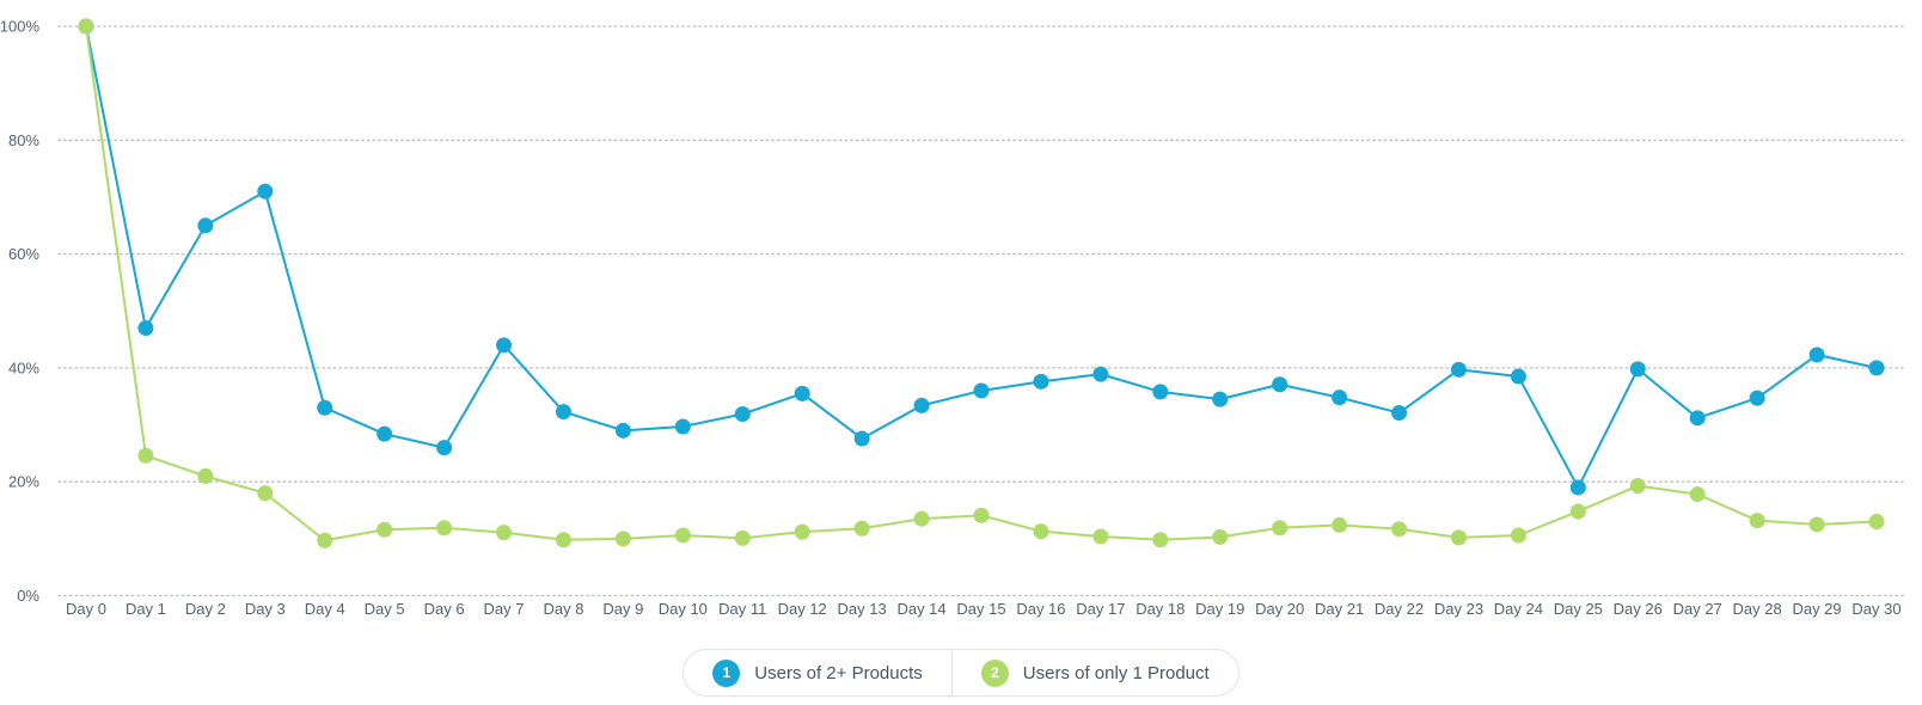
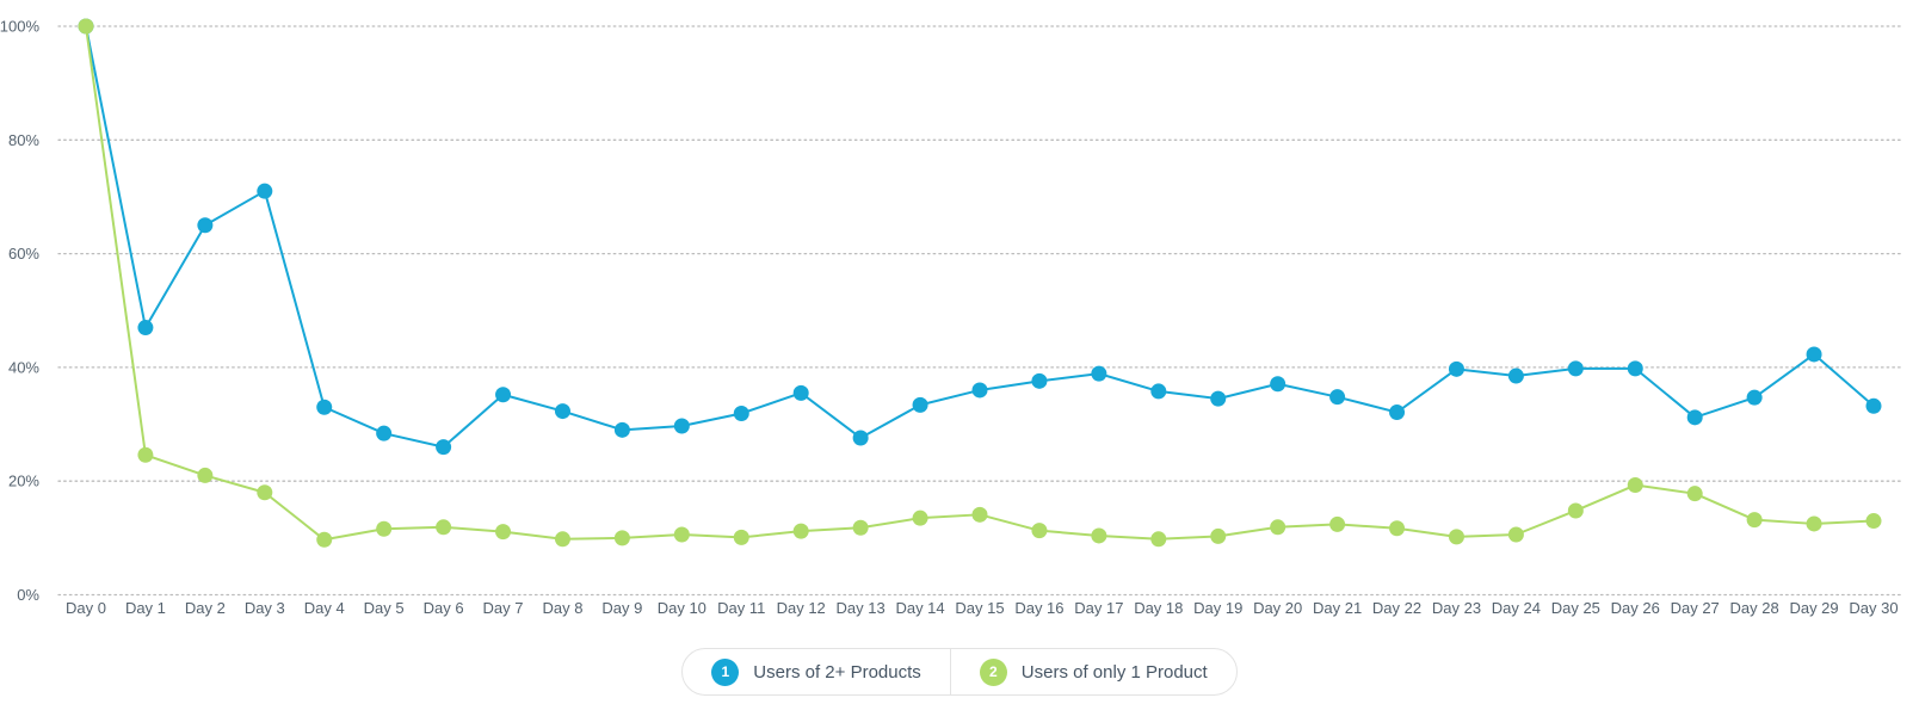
Users of 2+ Products/Day 7: 44% -> 35%
Users of 2+ Products/Day 25: 19% -> 40%
Users of 2+ Products/Day 30: 40% -> 33%
